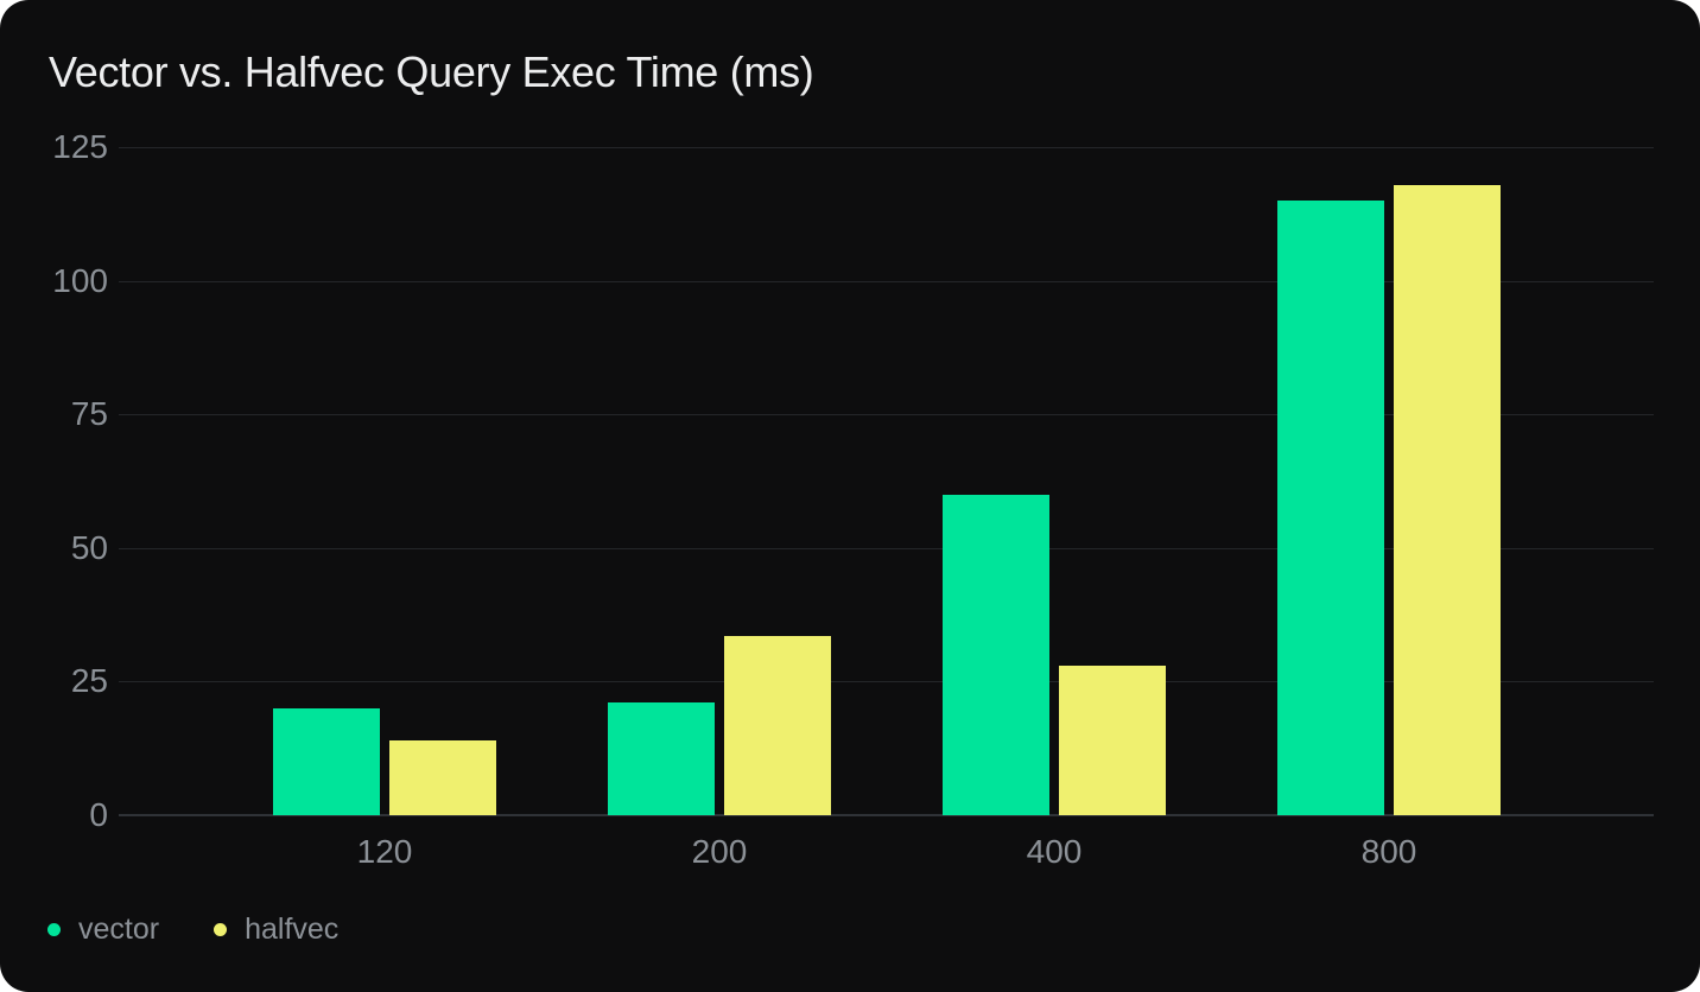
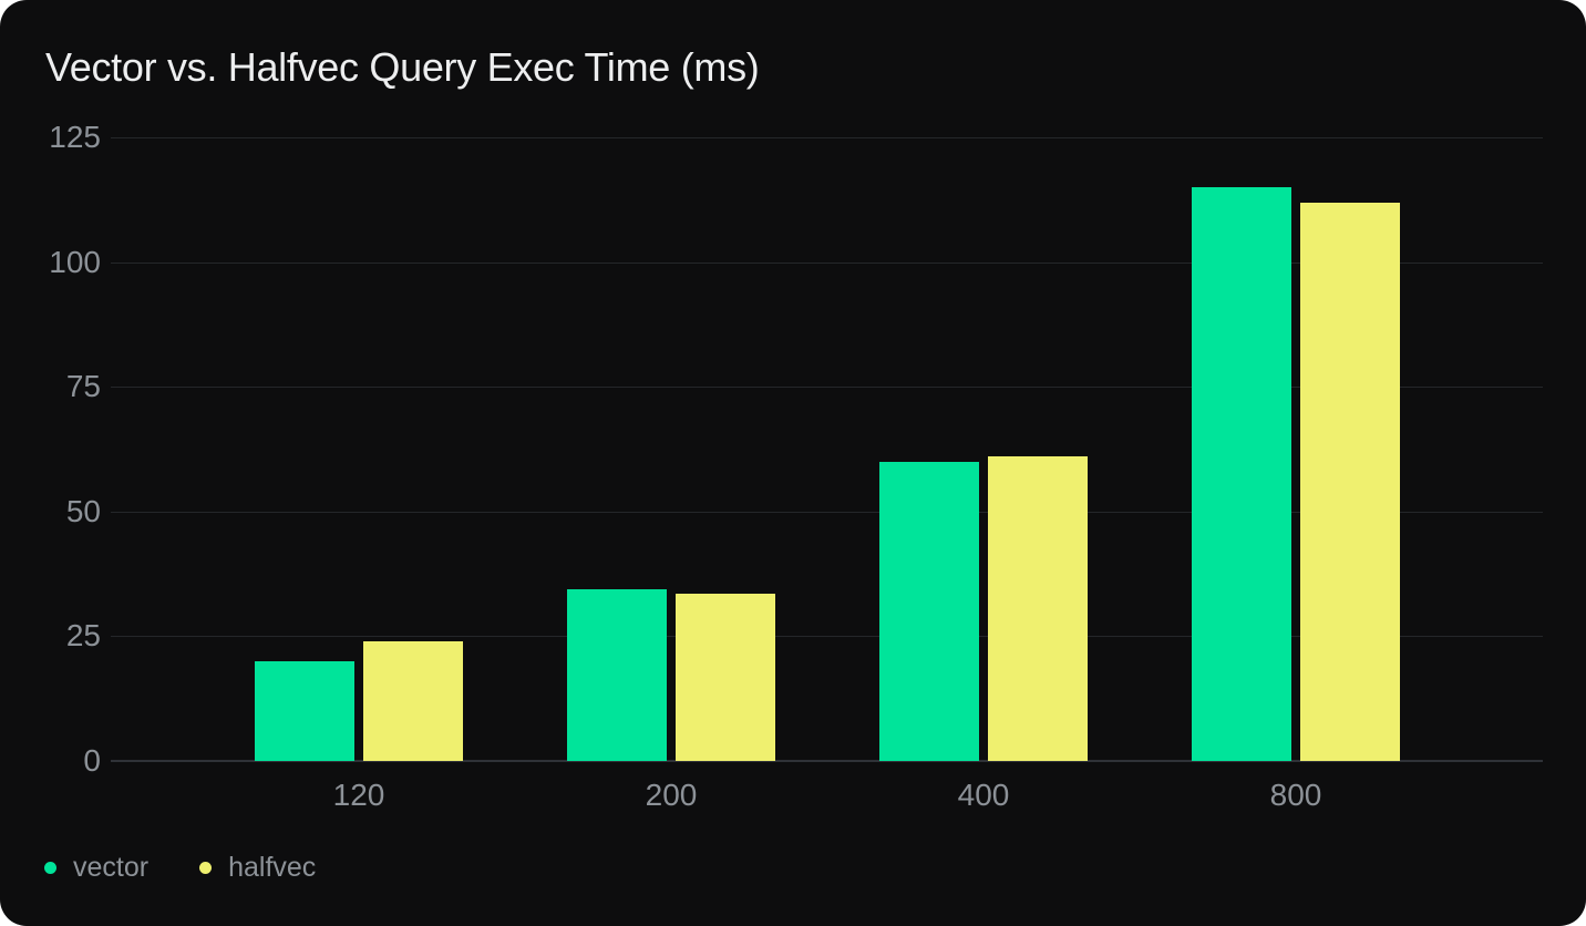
halfvec/120: 14 -> 24
vector/200: 21 -> 34
halfvec/400: 28 -> 61
halfvec/800: 118 -> 112
